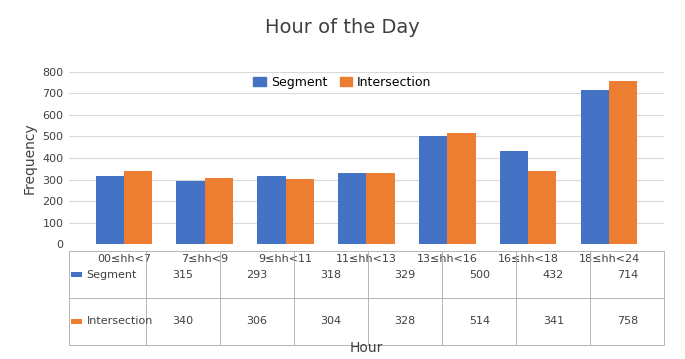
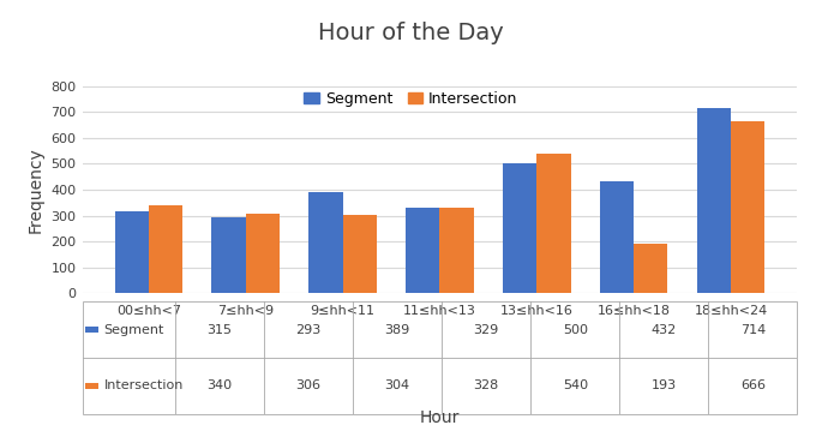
Segment/9≤hh<11: 318 -> 389
Intersection/13≤hh<16: 514 -> 540
Intersection/16≤hh<18: 341 -> 193
Intersection/18≤hh<24: 758 -> 666
